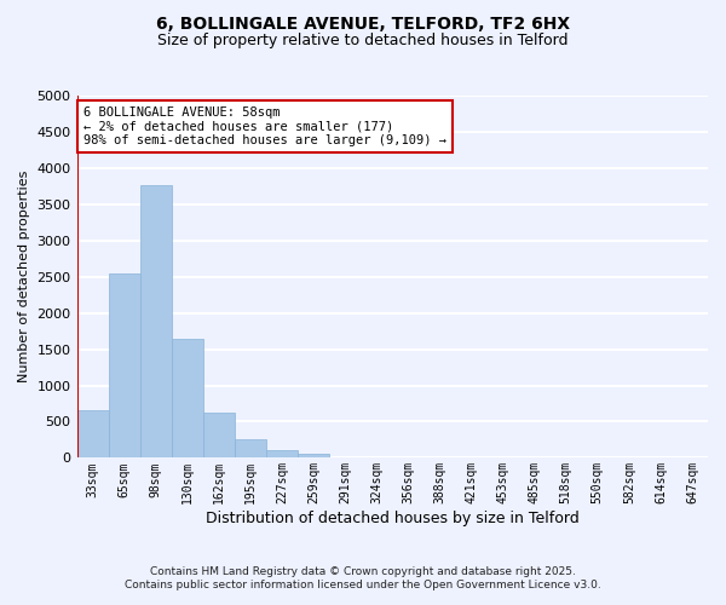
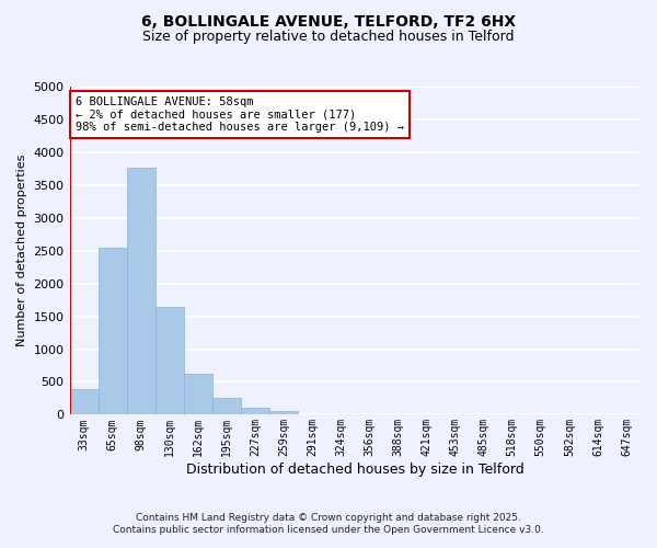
33sqm: 660 -> 390
